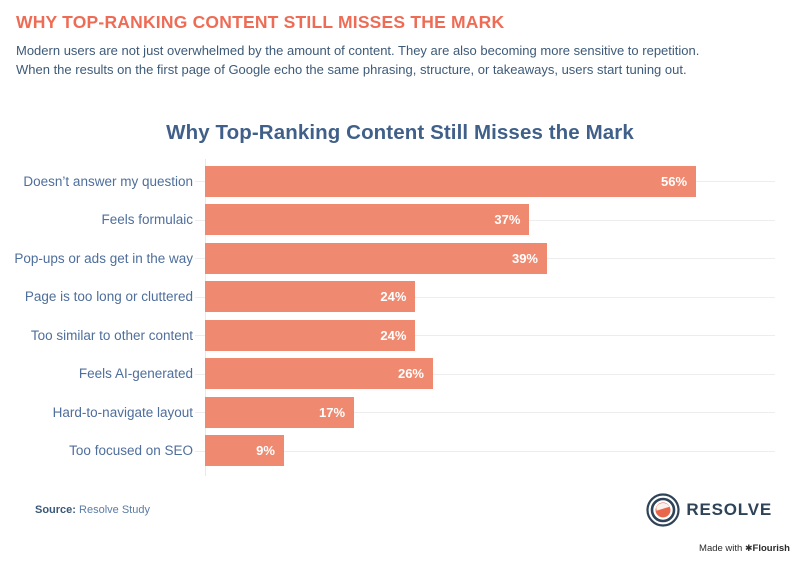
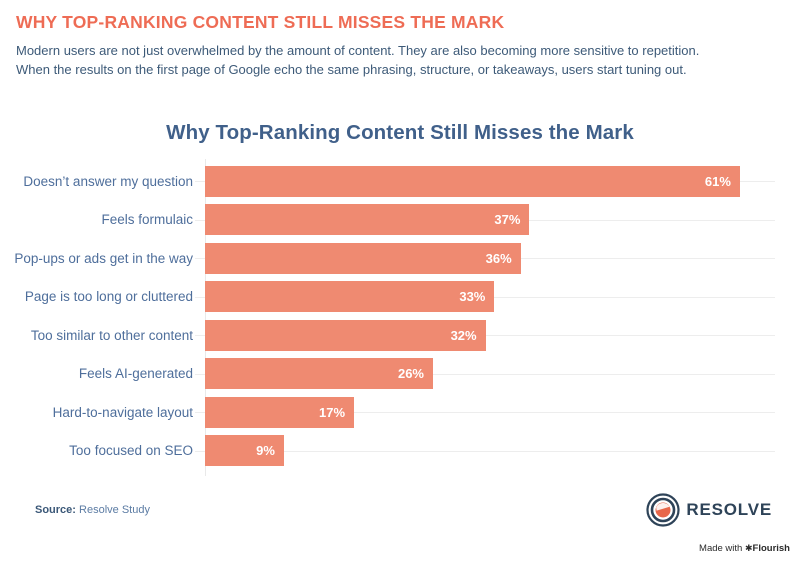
Doesn’t answer my question: 56% -> 61%
Pop-ups or ads get in the way: 39% -> 36%
Page is too long or cluttered: 24% -> 33%
Too similar to other content: 24% -> 32%
